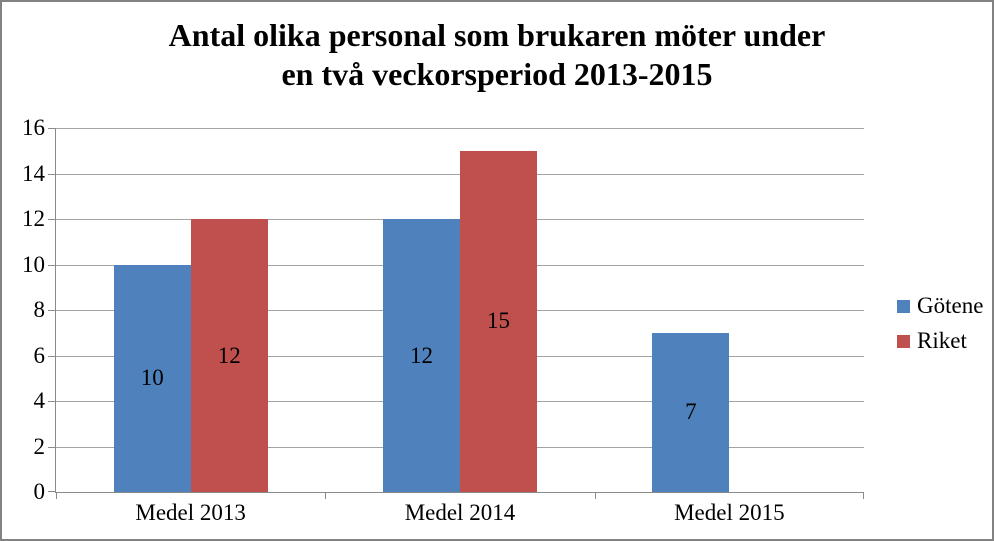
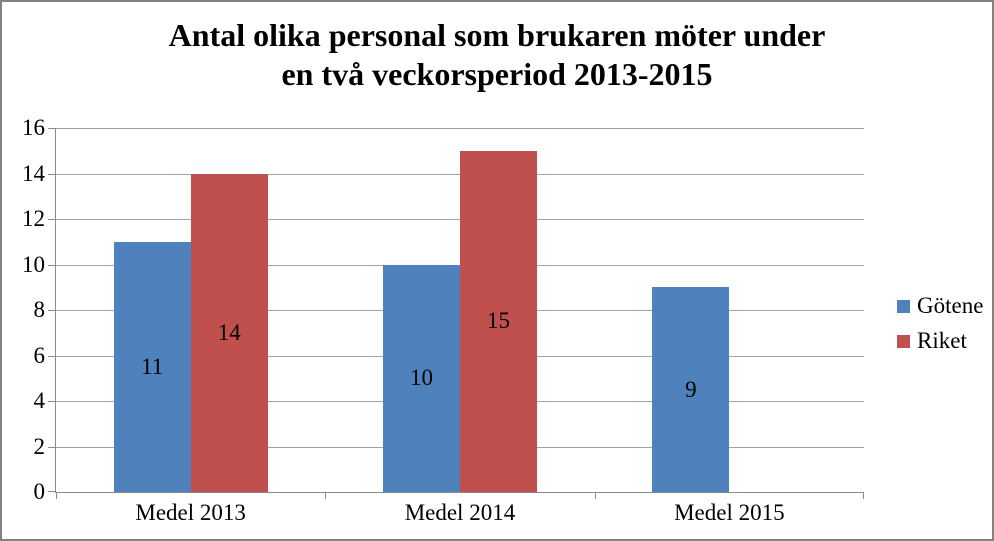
Götene/Medel 2013: 10 -> 11
Riket/Medel 2013: 12 -> 14
Götene/Medel 2014: 12 -> 10
Götene/Medel 2015: 7 -> 9
